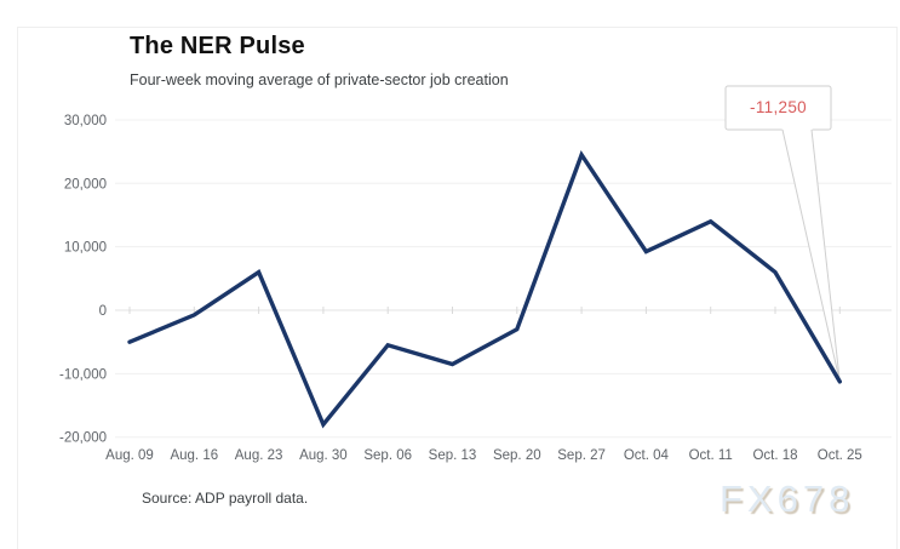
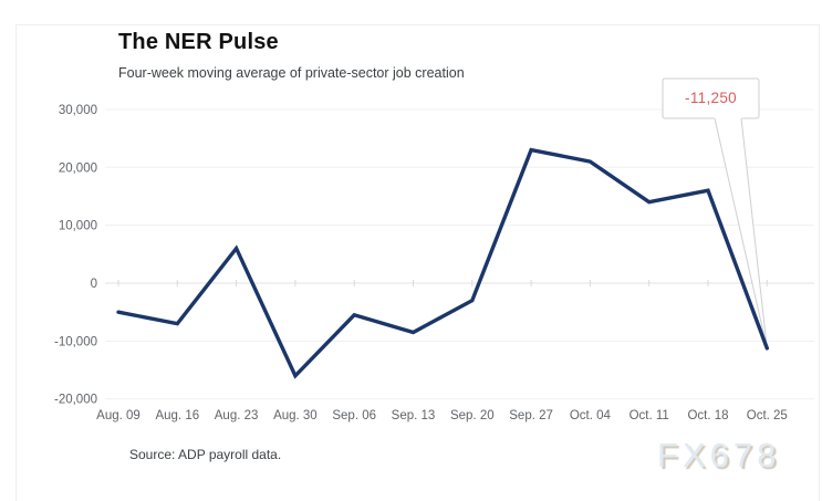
Aug. 16: -1000 -> -7000
Aug. 30: -18000 -> -16000
Sep. 27: 24000 -> 23000
Oct. 04: 9000 -> 21000
Oct. 18: 6000 -> 16000
